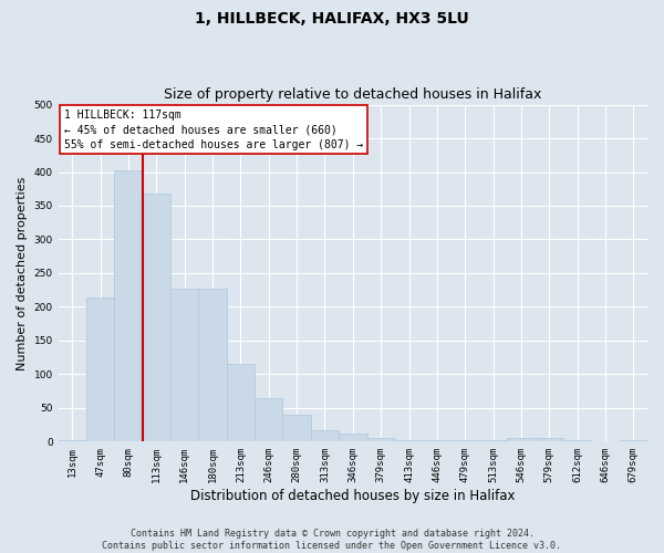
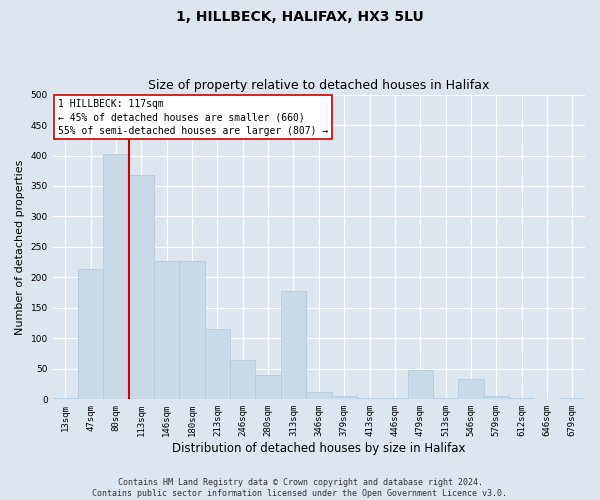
313sqm: 17 -> 178
479sqm: 2 -> 48
546sqm: 6 -> 34
